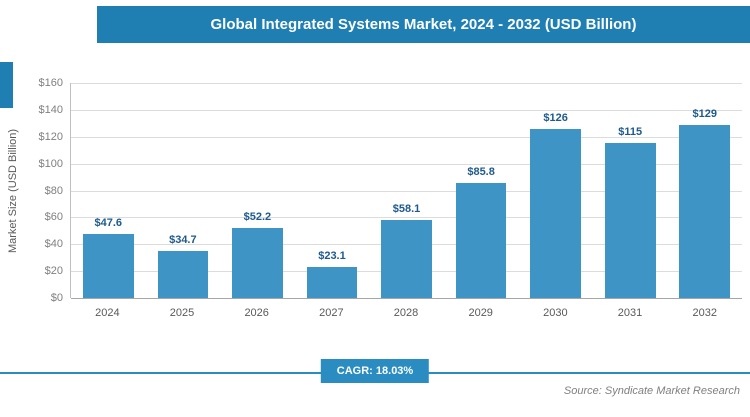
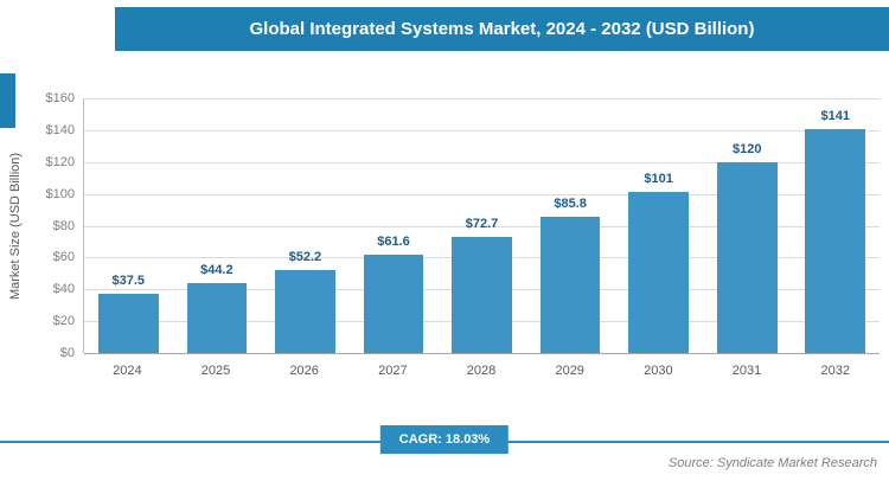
2024: $47.6 -> $37.5
2025: $34.7 -> $44.2
2027: $23.1 -> $61.6
2028: $58.1 -> $72.7
2030: $126 -> $101
2031: $115 -> $120
2032: $129 -> $141
